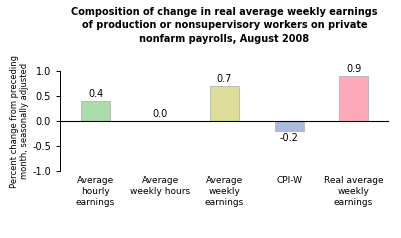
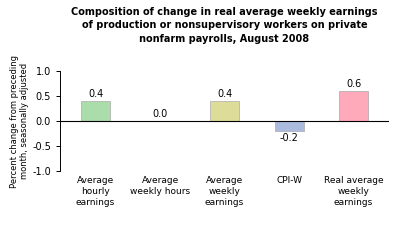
Average weekly earnings: 0.7 -> 0.4
Real average weekly earnings: 0.9 -> 0.6
